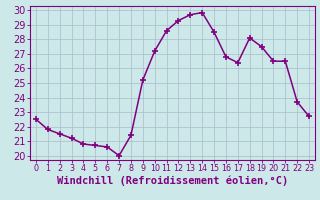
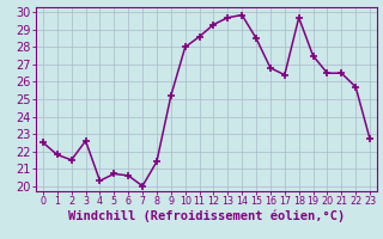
3: 21.2 -> 22.6
4: 20.8 -> 20.3
10: 27.2 -> 28.0
18: 28.1 -> 29.7
22: 23.7 -> 25.7
